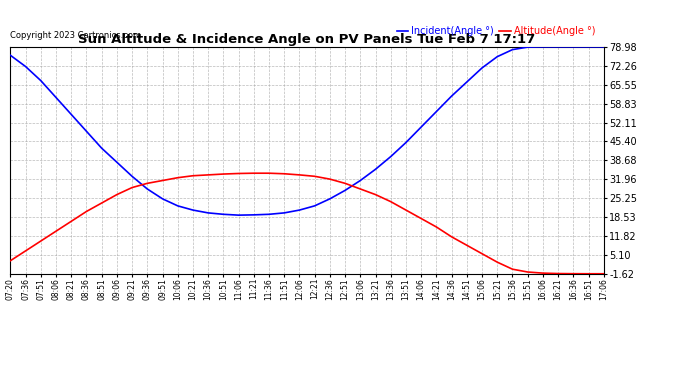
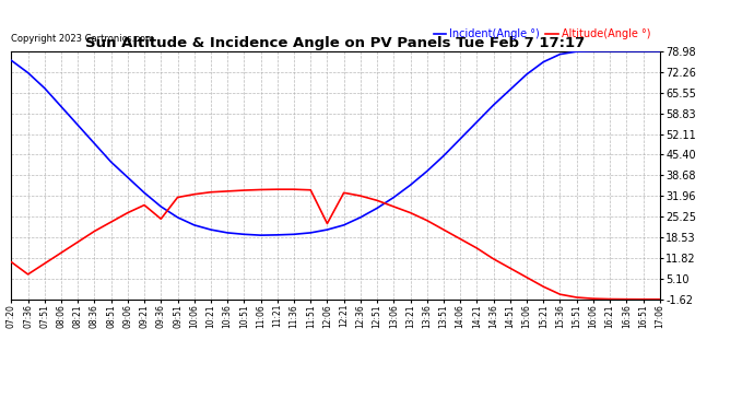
Altitude(Angle °)/07:20: 3.0 -> 10.5
Altitude(Angle °)/09:36: 30.5 -> 24.5
Altitude(Angle °)/12:06: 33.5 -> 23.0
